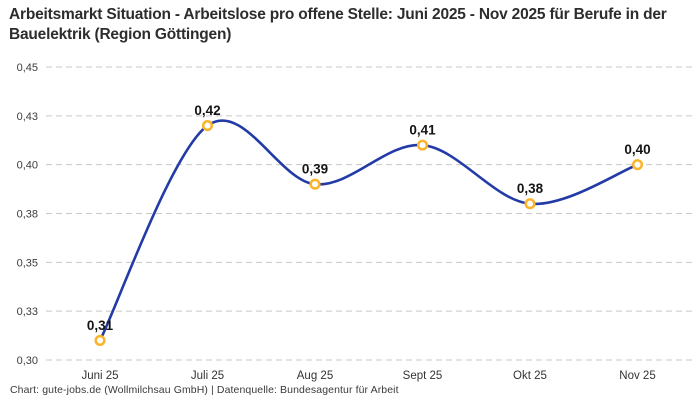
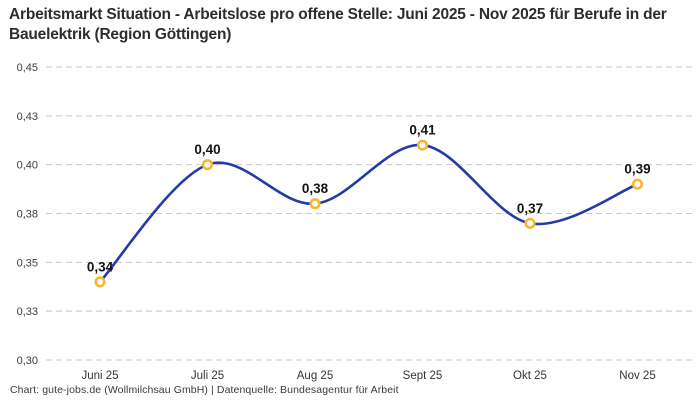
Juni 25: 0,31 -> 0,34
Juli 25: 0,42 -> 0,40
Aug 25: 0,39 -> 0,38
Okt 25: 0,38 -> 0,37
Nov 25: 0,40 -> 0,39
